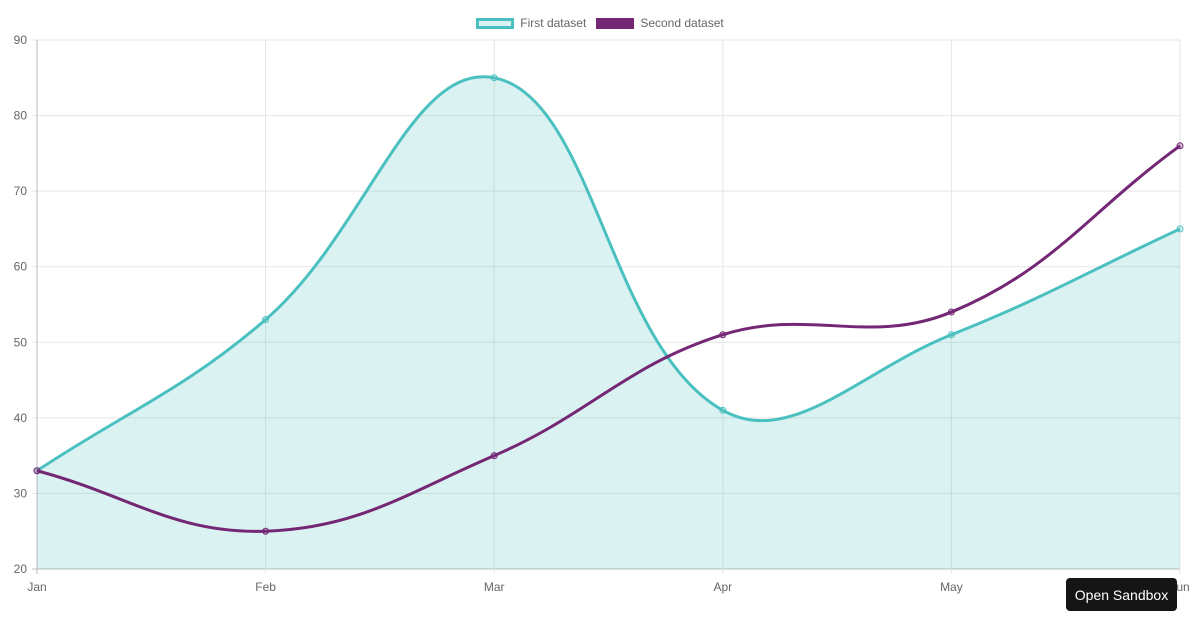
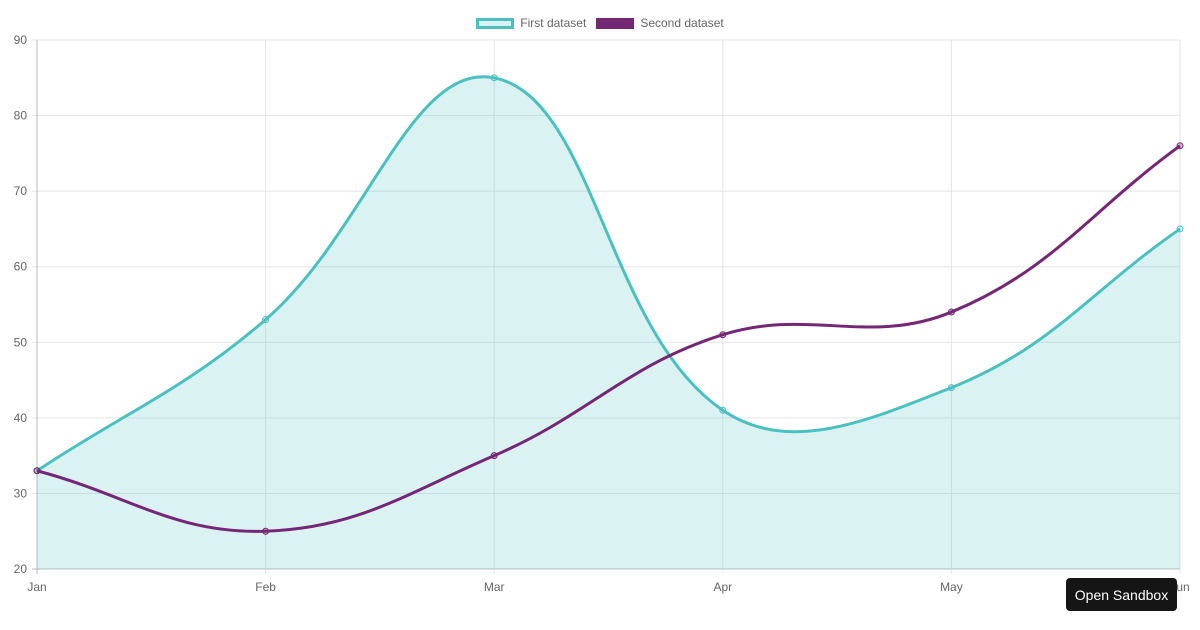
First dataset/May: 51 -> 44
